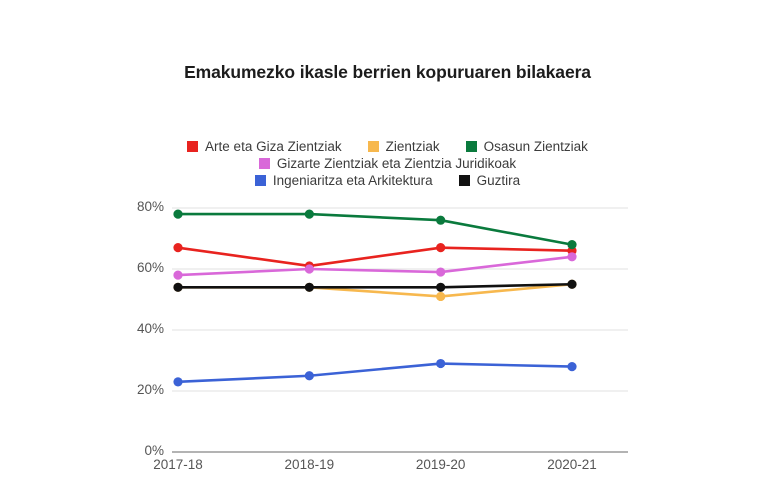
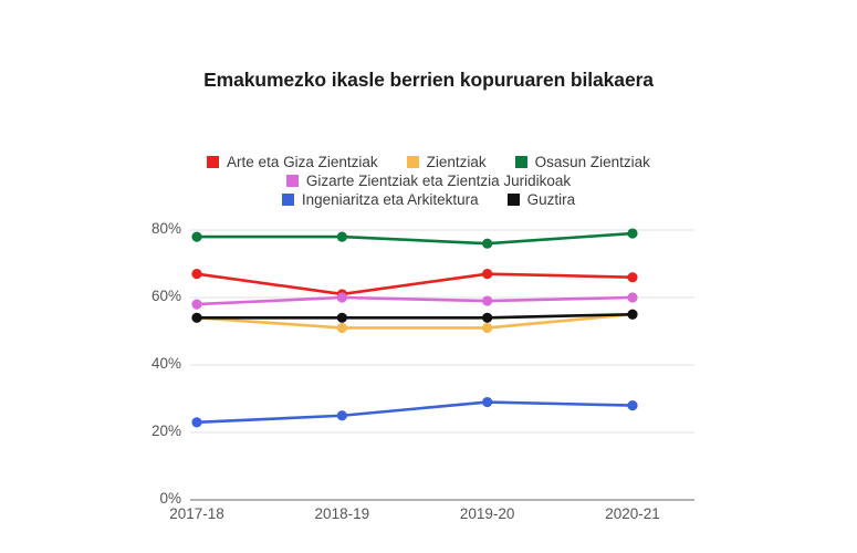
Zientziak/2018-19: 54% -> 51%
Osasun Zientziak/2020-21: 68% -> 79%
Gizarte Zientziak eta Zientzia Juridikoak/2020-21: 64% -> 60%
